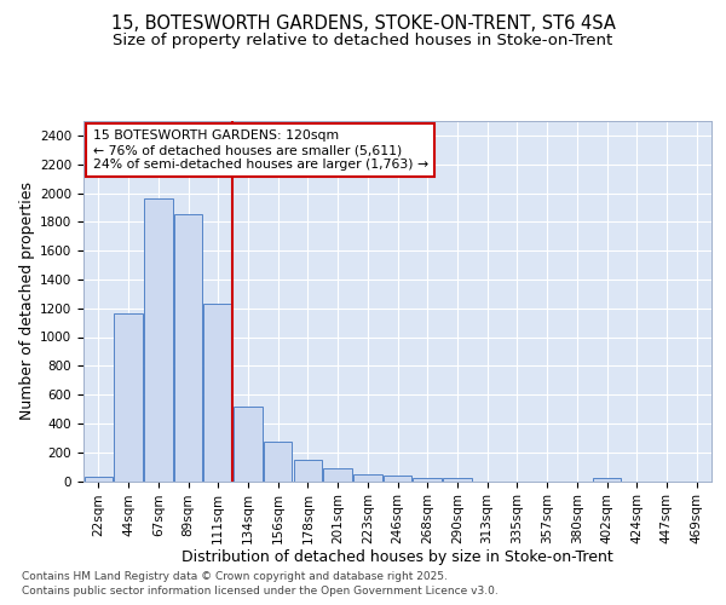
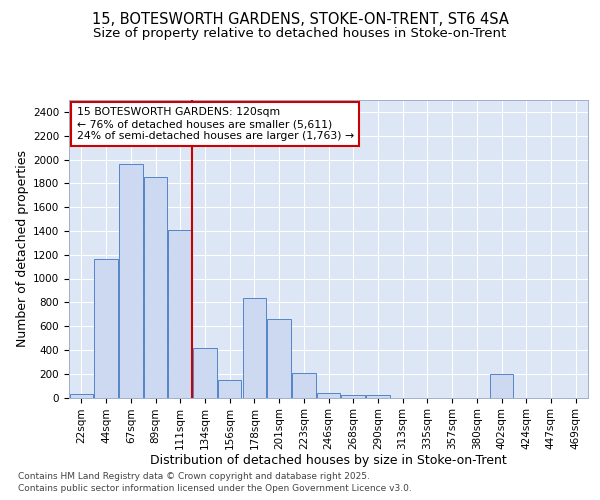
111sqm: 1230 -> 1410
134sqm: 520 -> 420
156sqm: 270 -> 150
178sqm: 150 -> 840
201sqm: 90 -> 660
223sqm: 50 -> 210
402sqm: 20 -> 200
